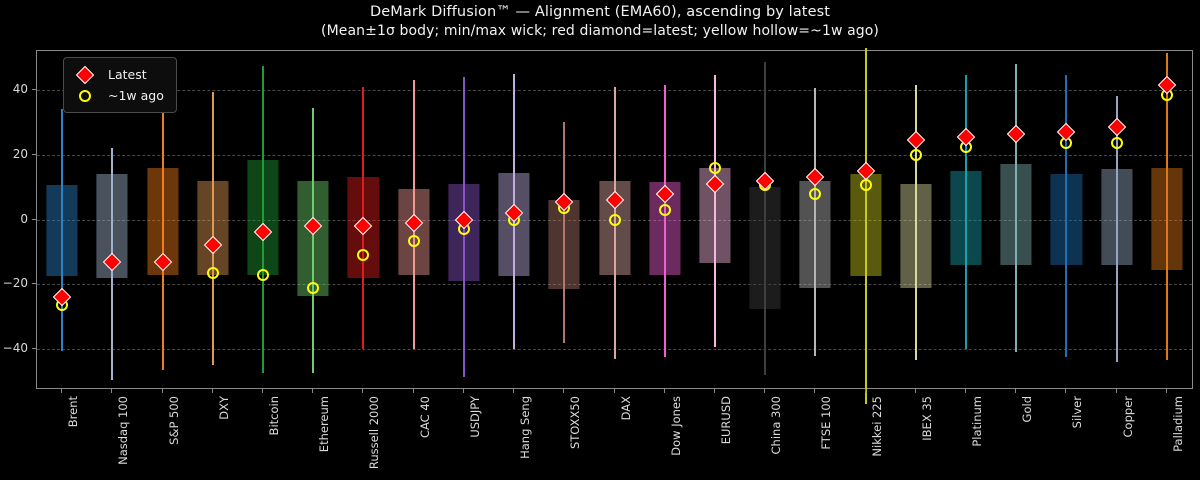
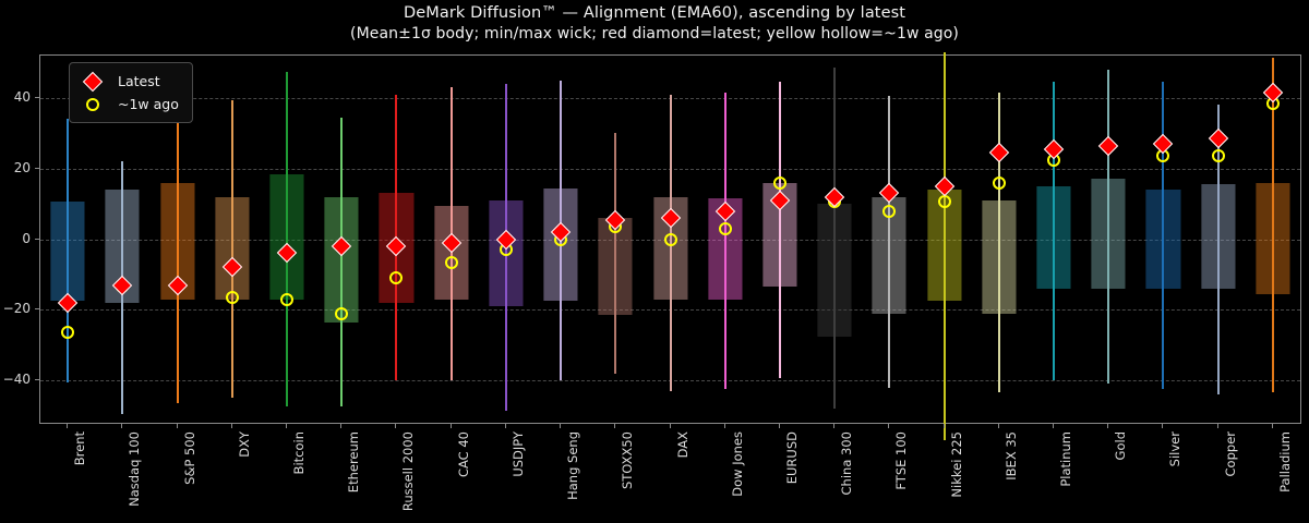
Latest/Brent: -24 -> -18
~1w ago/IBEX 35: 20 -> 16
